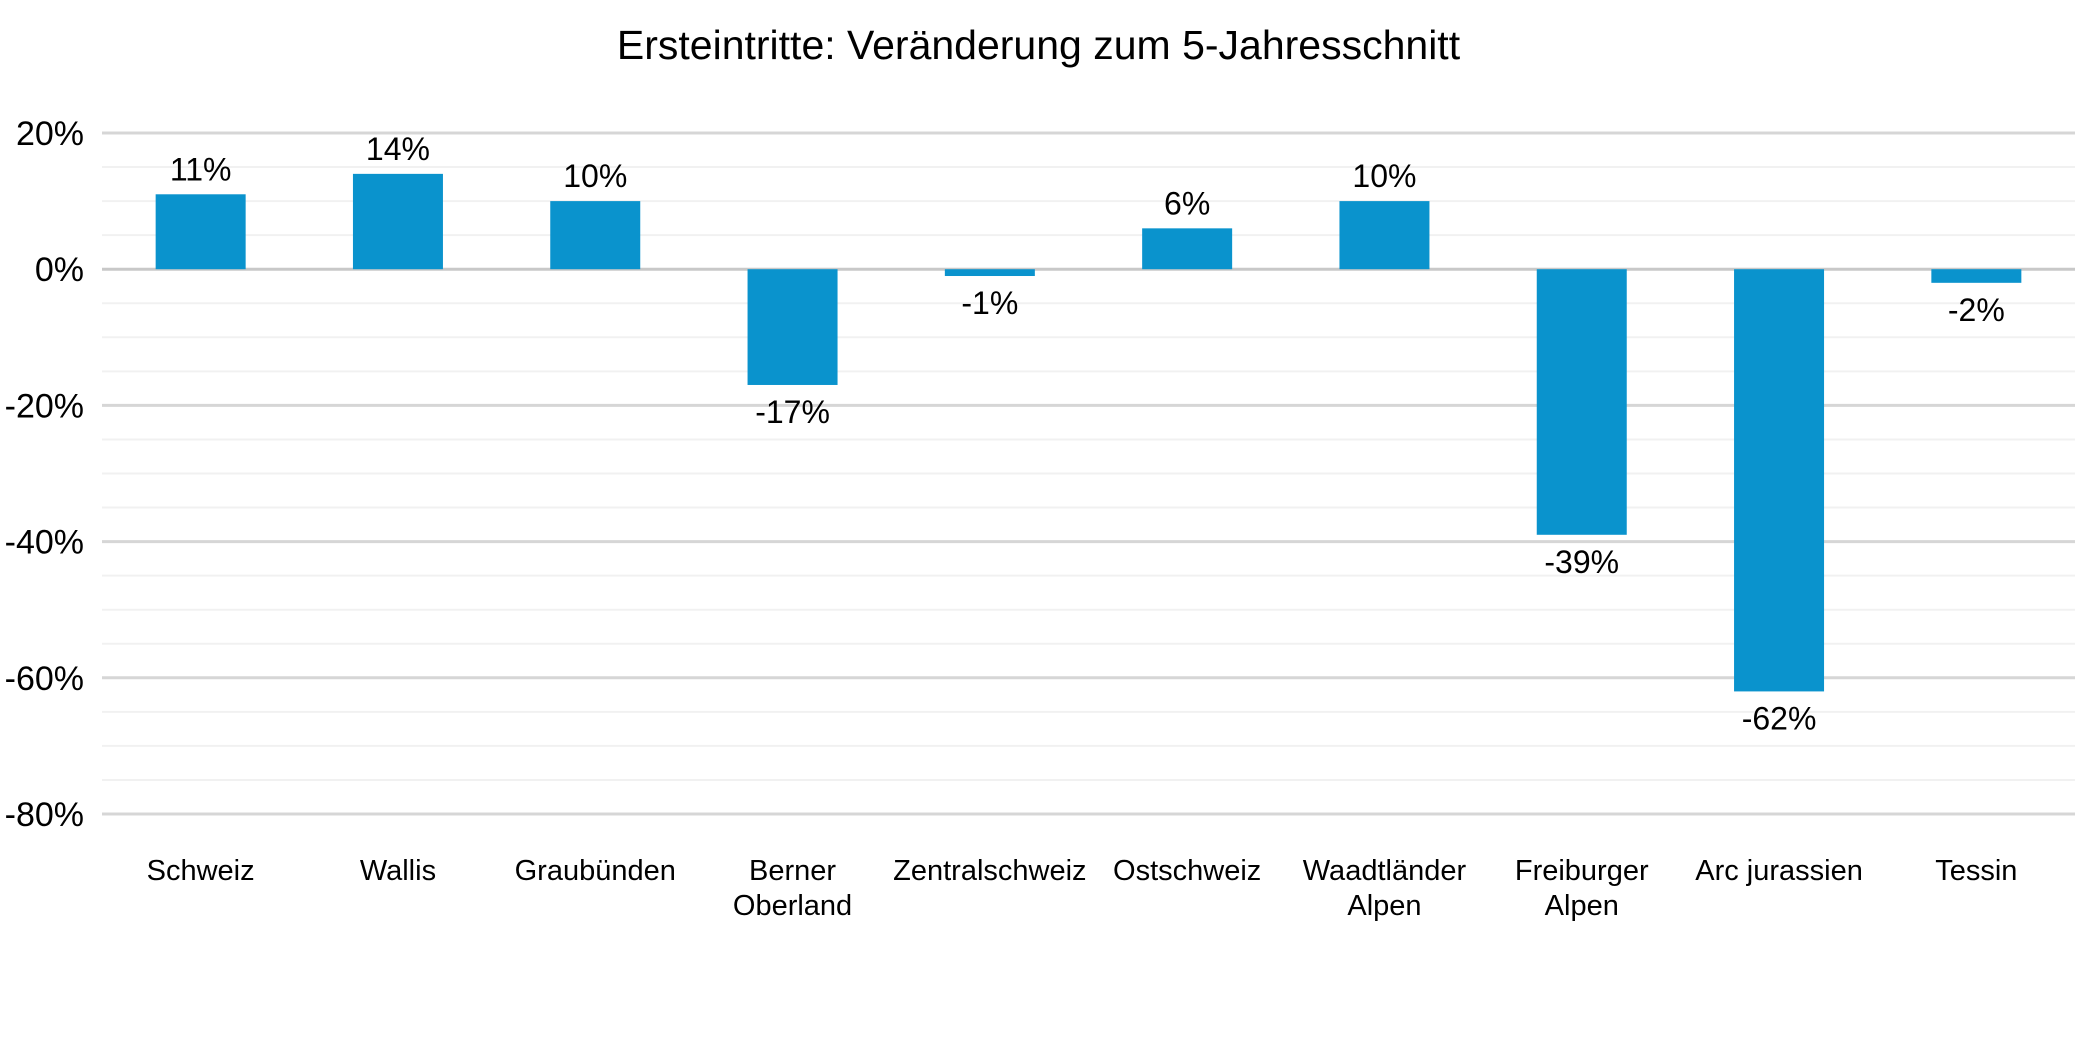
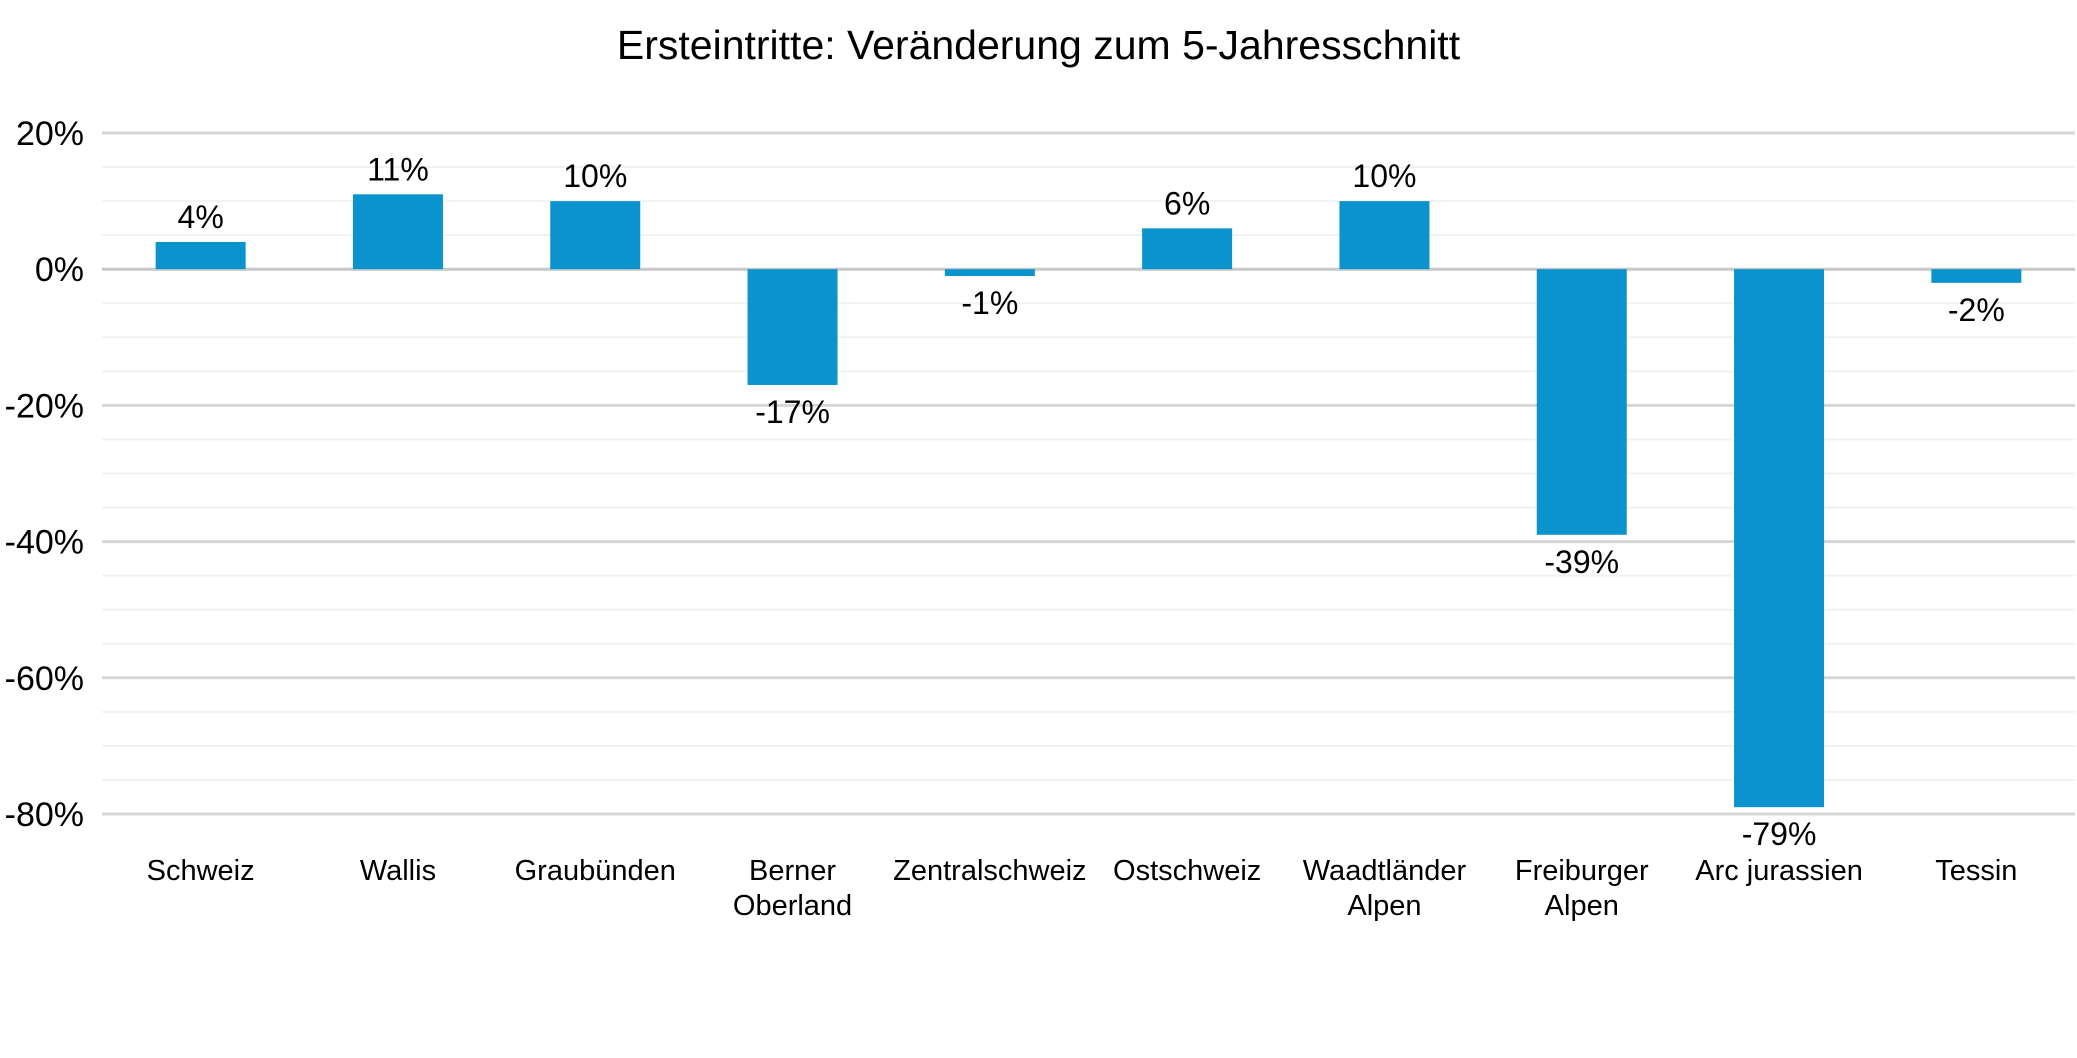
Schweiz: 11% -> 4%
Wallis: 14% -> 11%
Arc jurassien: -62% -> -79%
